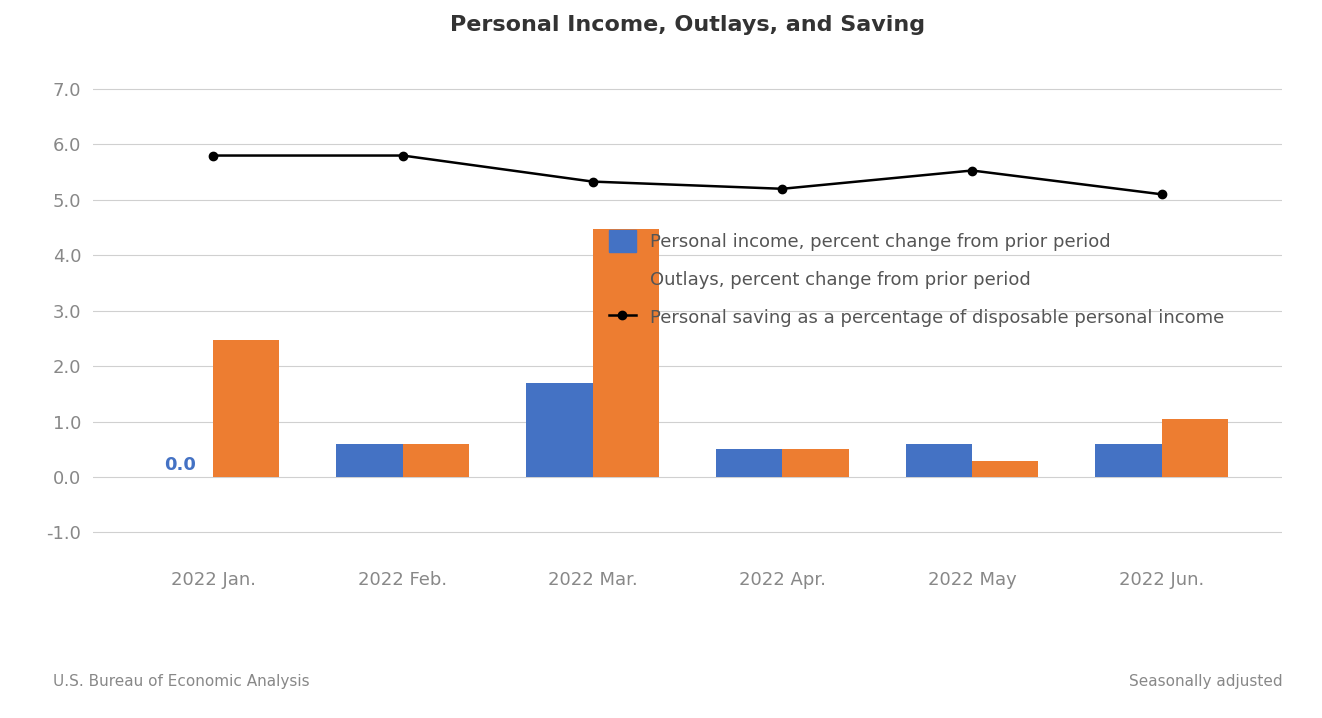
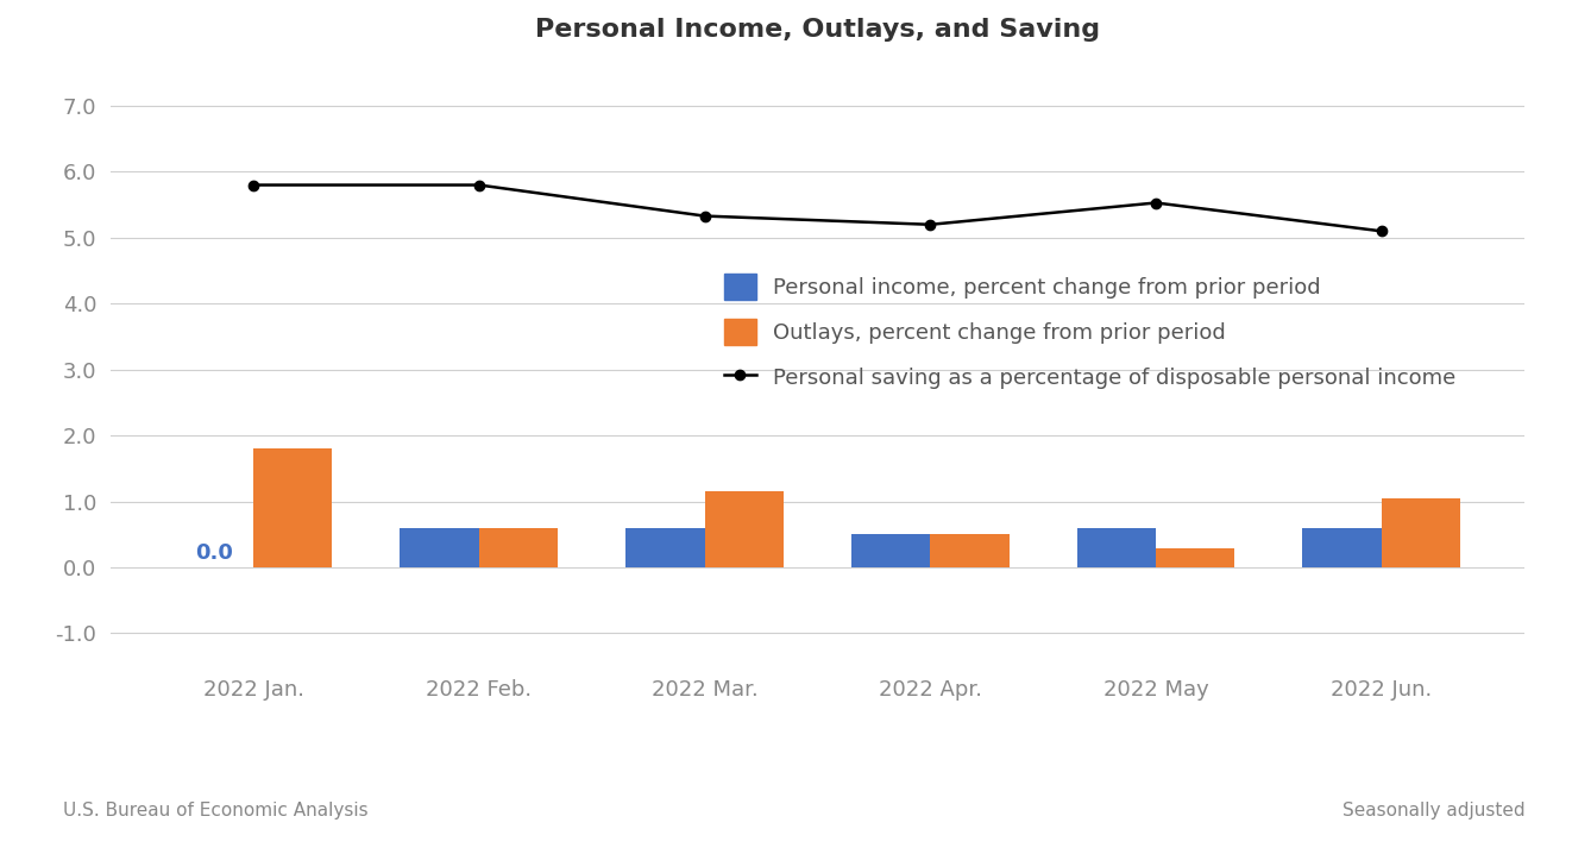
Outlays, percent change from prior period/2022 Jan.: 2.48 -> 1.80
Personal income, percent change from prior period/2022 Mar.: 1.7 -> 0.6
Outlays, percent change from prior period/2022 Mar.: 4.48 -> 1.15
